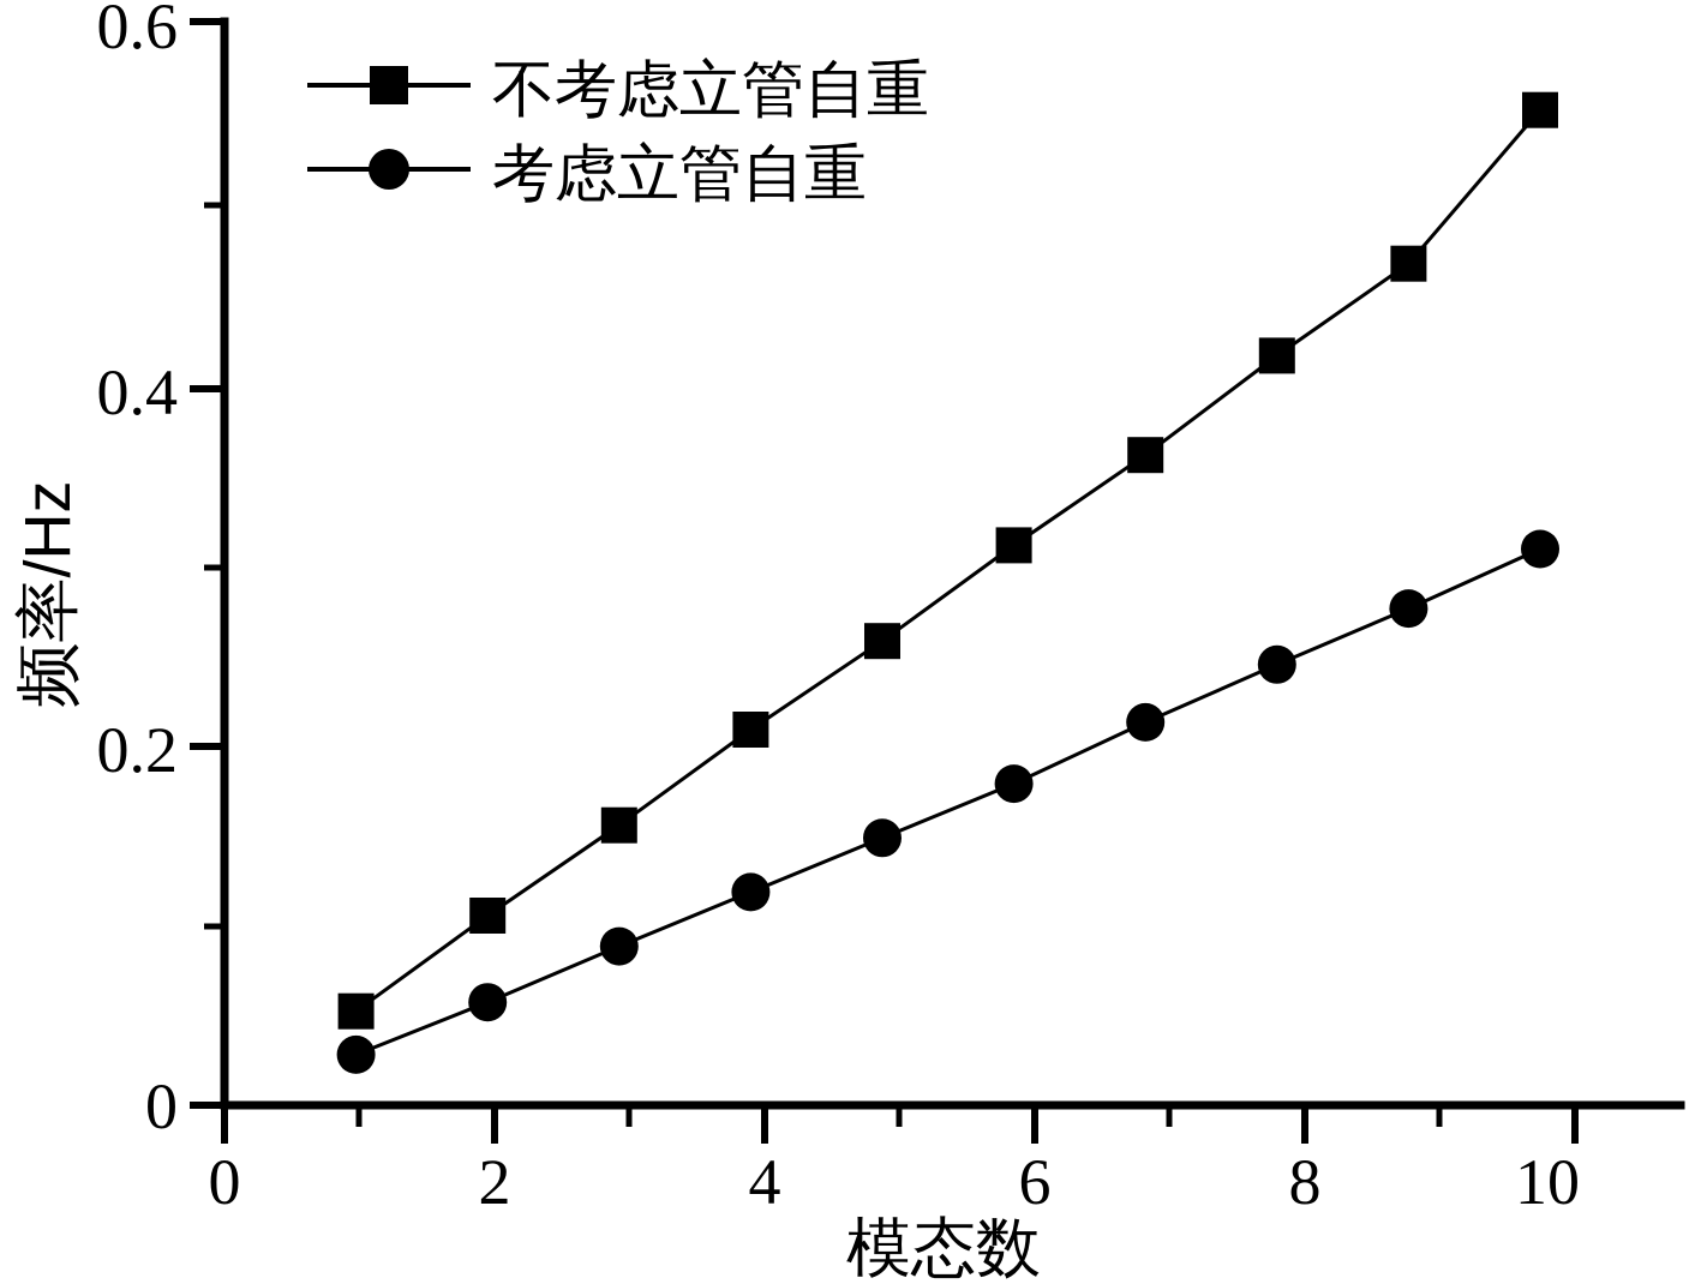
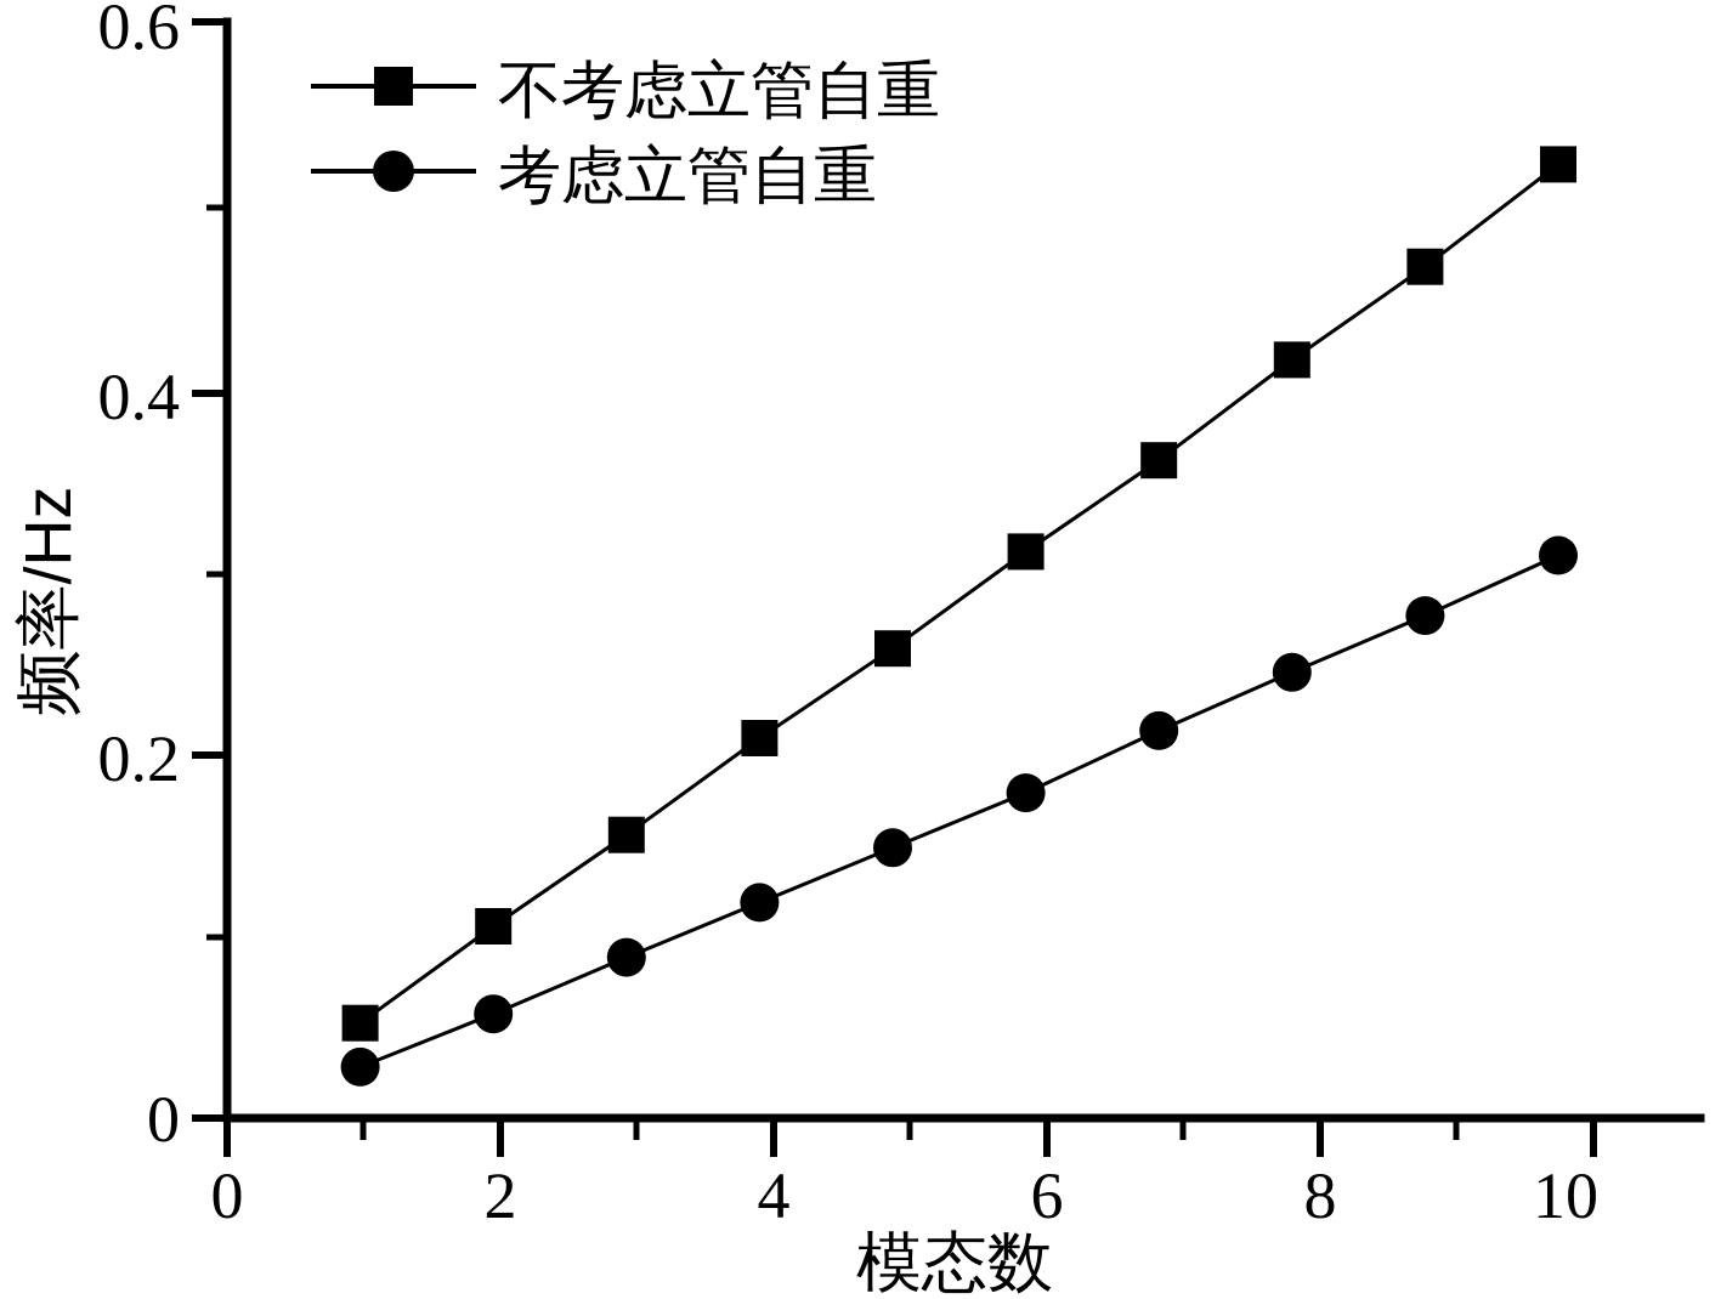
不考虑立管自重/10: 0.551 -> 0.522
